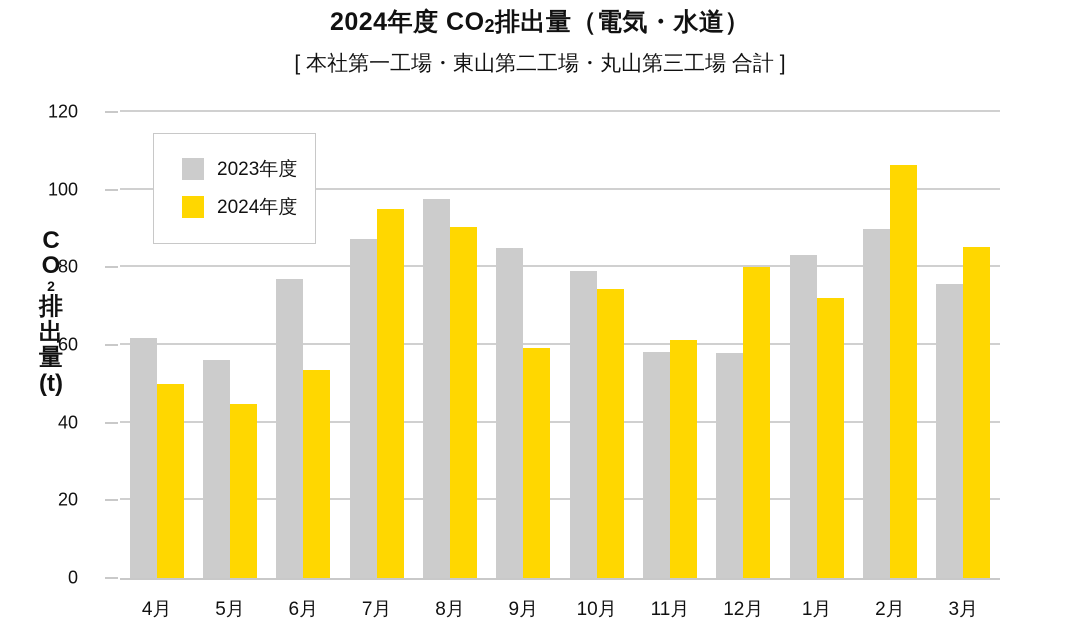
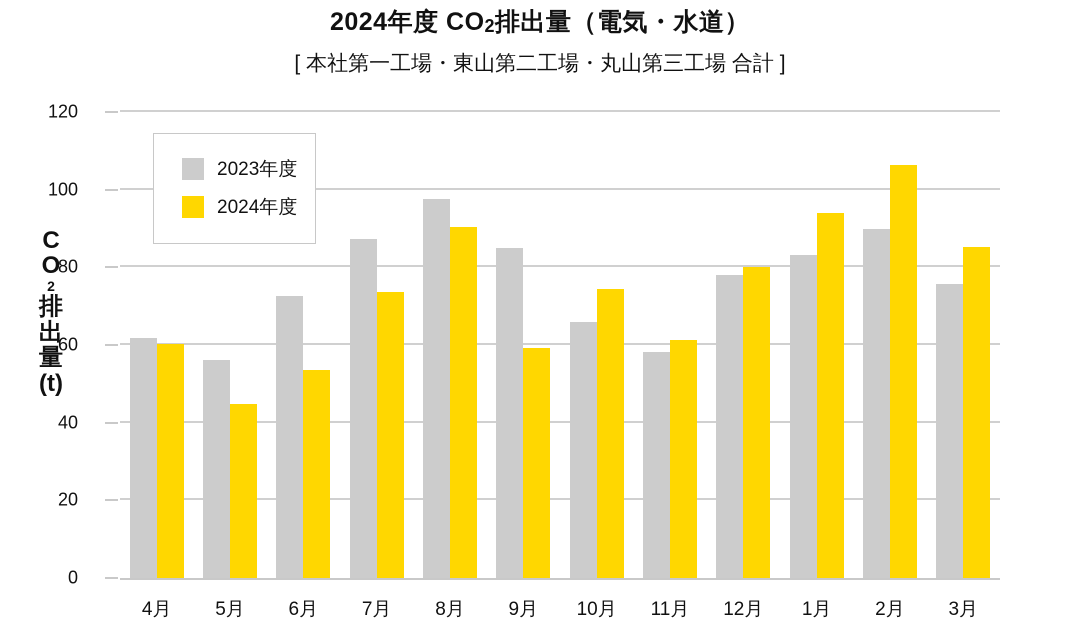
2024年度/4月: 50 -> 60
2023年度/6月: 77 -> 73
2024年度/7月: 95 -> 74
2023年度/10月: 79 -> 66
2023年度/12月: 58 -> 78
2024年度/1月: 72 -> 94
